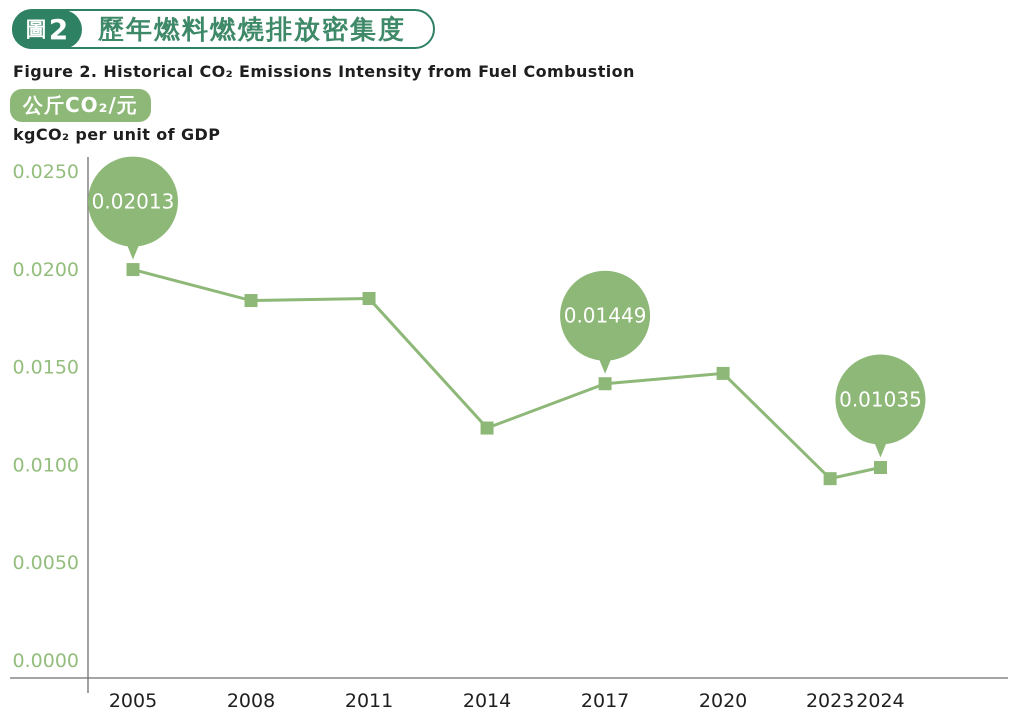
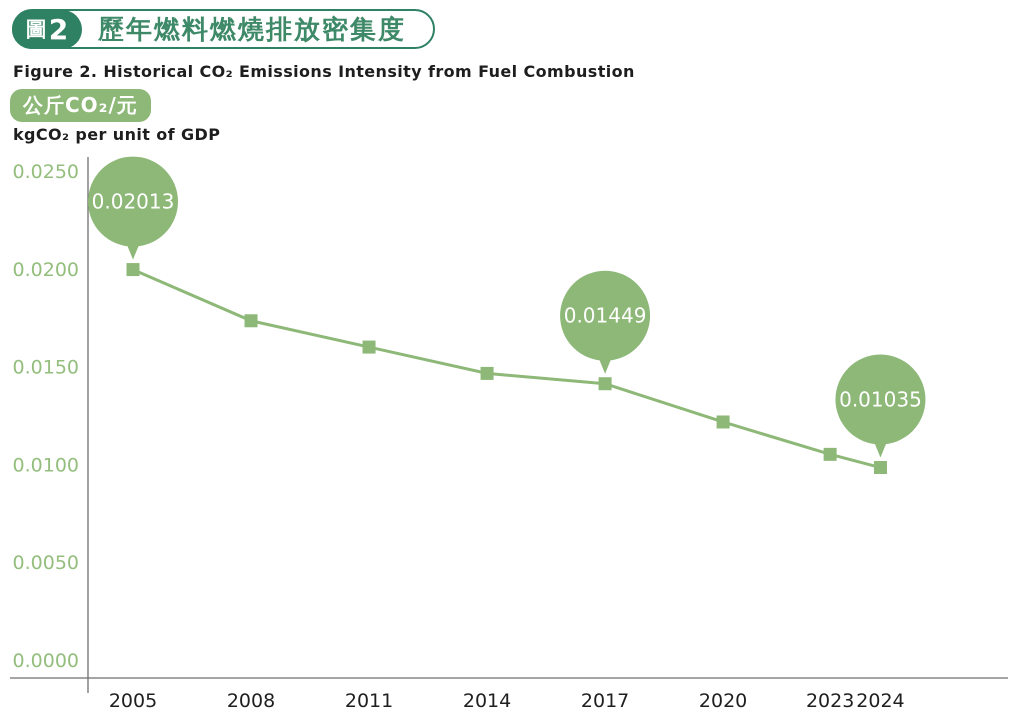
2008: 0.0186 -> 0.0176
2011: 0.0187 -> 0.0163
2014: 0.0123 -> 0.0150
2020: 0.0150 -> 0.0126
2023: 0.0098 -> 0.0110
